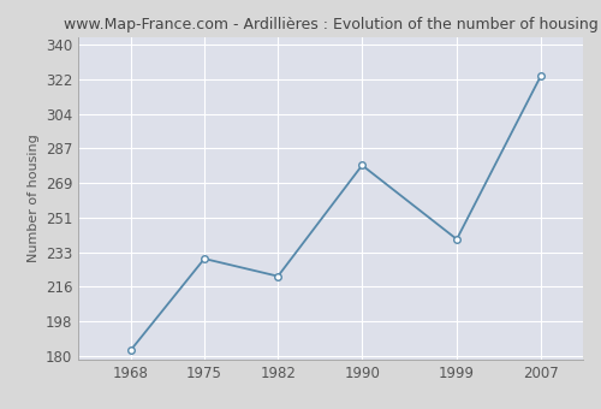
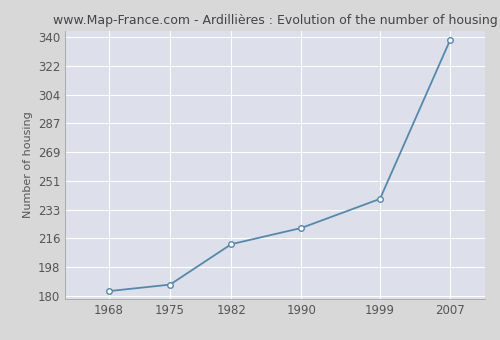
1975: 230 -> 187
1982: 221 -> 212
1990: 278 -> 222
2007: 324 -> 338
